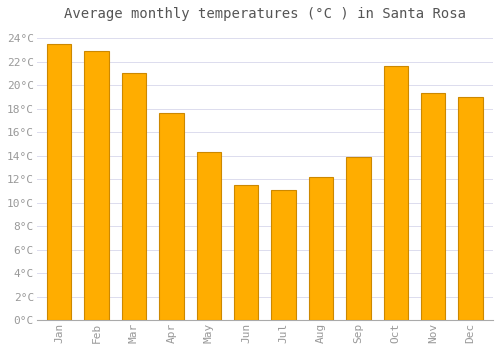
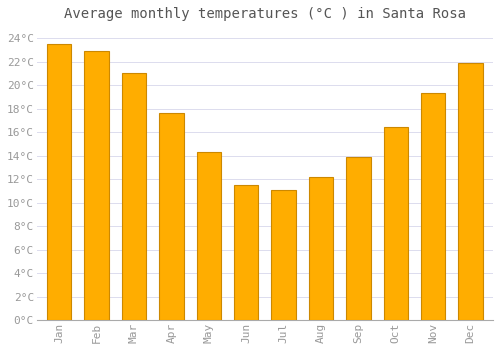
Oct: 21.6°C -> 16.4°C
Dec: 19.0°C -> 21.9°C
